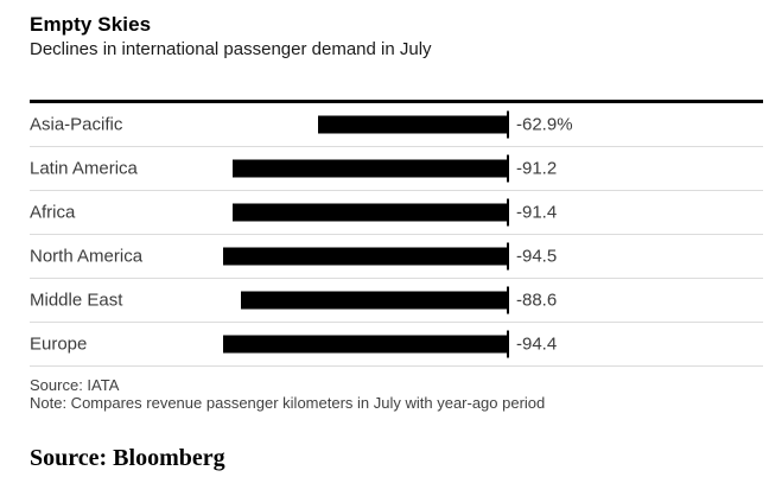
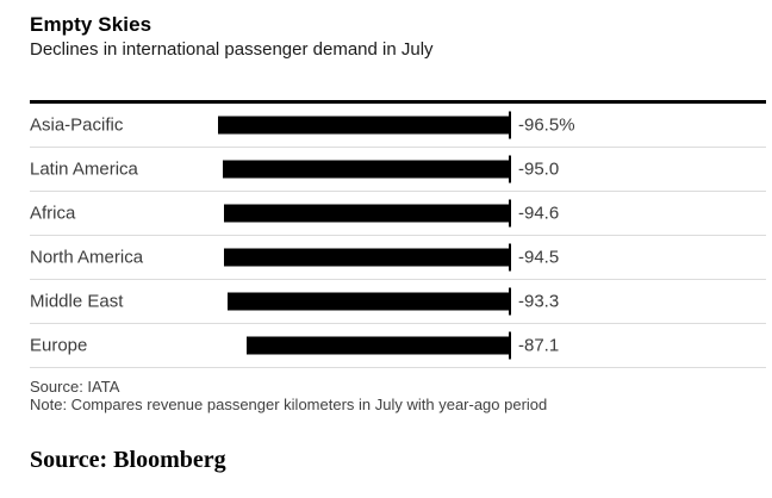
Asia-Pacific: -62.9% -> -96.5%
Latin America: -91.2 -> -95.0
Africa: -91.4 -> -94.6
Middle East: -88.6 -> -93.3
Europe: -94.4 -> -87.1
